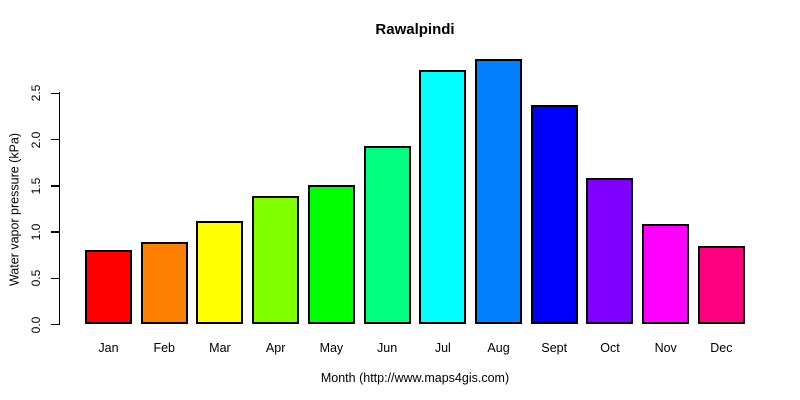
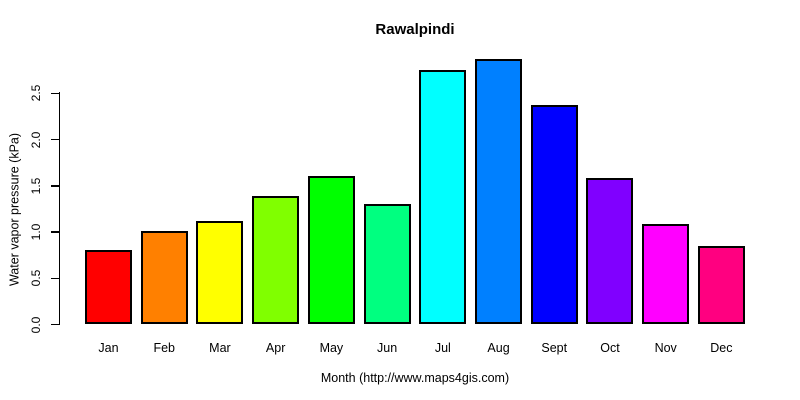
Feb: 0.9 -> 1.0
May: 1.5 -> 1.6
Jun: 1.9 -> 1.3
